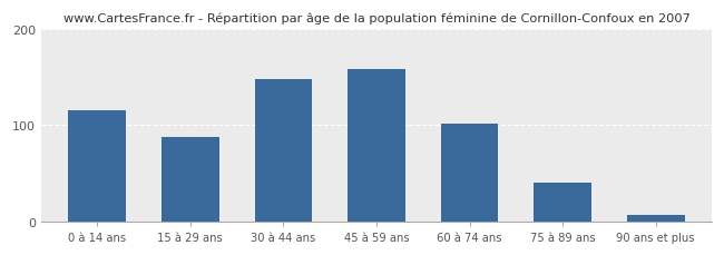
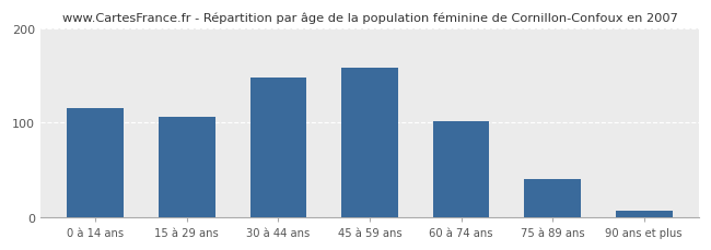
15 à 29 ans: 88 -> 106
